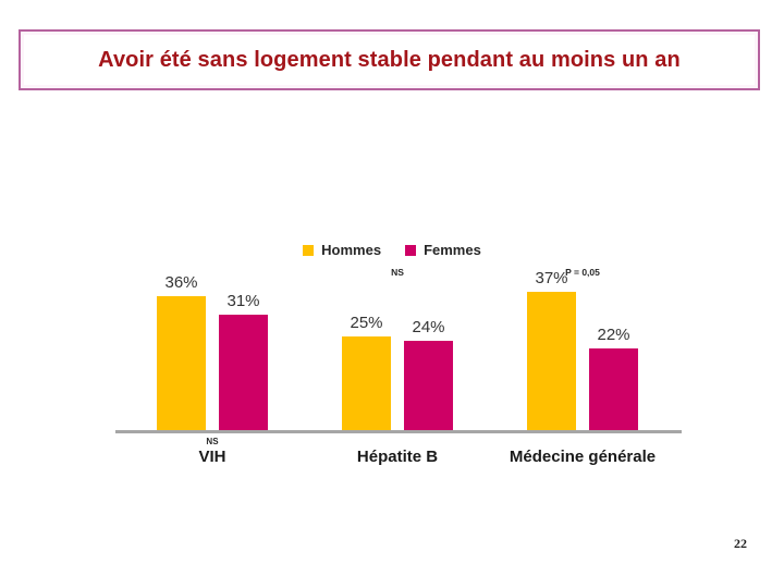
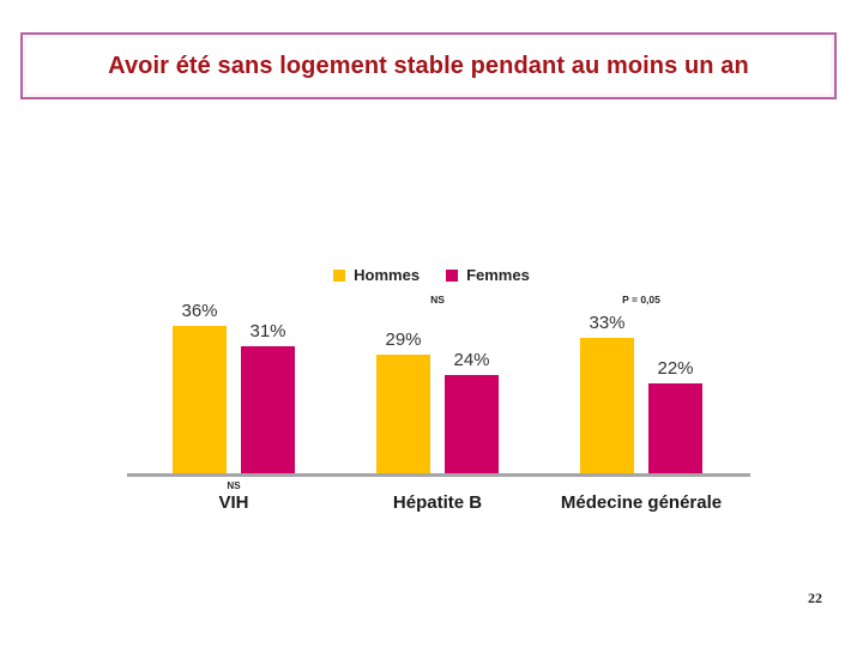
Hommes/Hépatite B: 25% -> 29%
Hommes/Médecine générale: 37% -> 33%
